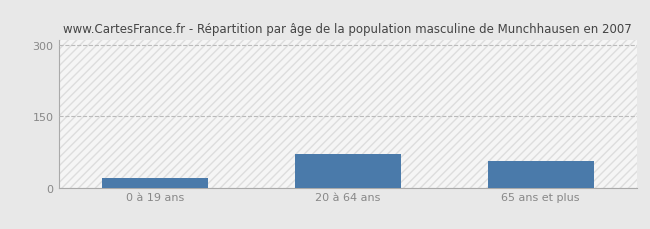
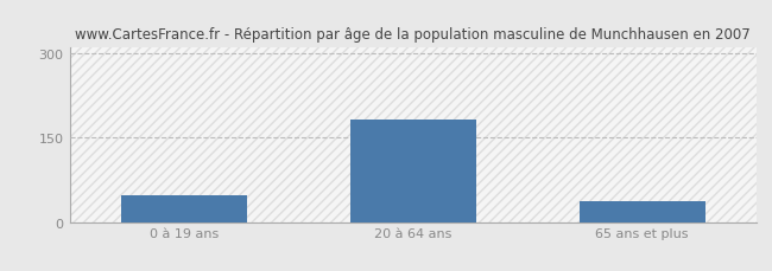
0 à 19 ans: 20 -> 47
20 à 64 ans: 70 -> 183
65 ans et plus: 55 -> 38
